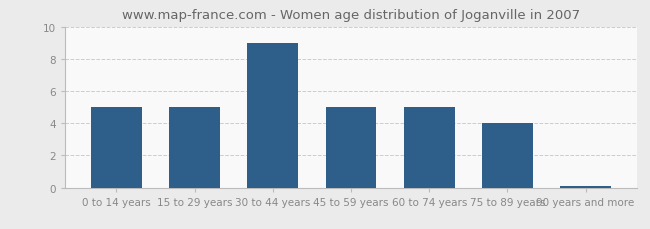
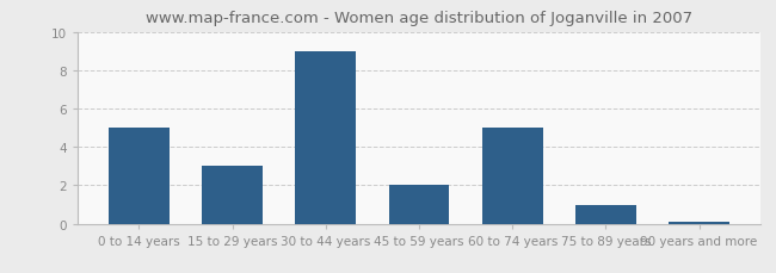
15 to 29 years: 5.0 -> 3.0
45 to 59 years: 5.0 -> 2.0
75 to 89 years: 4.0 -> 1.0
